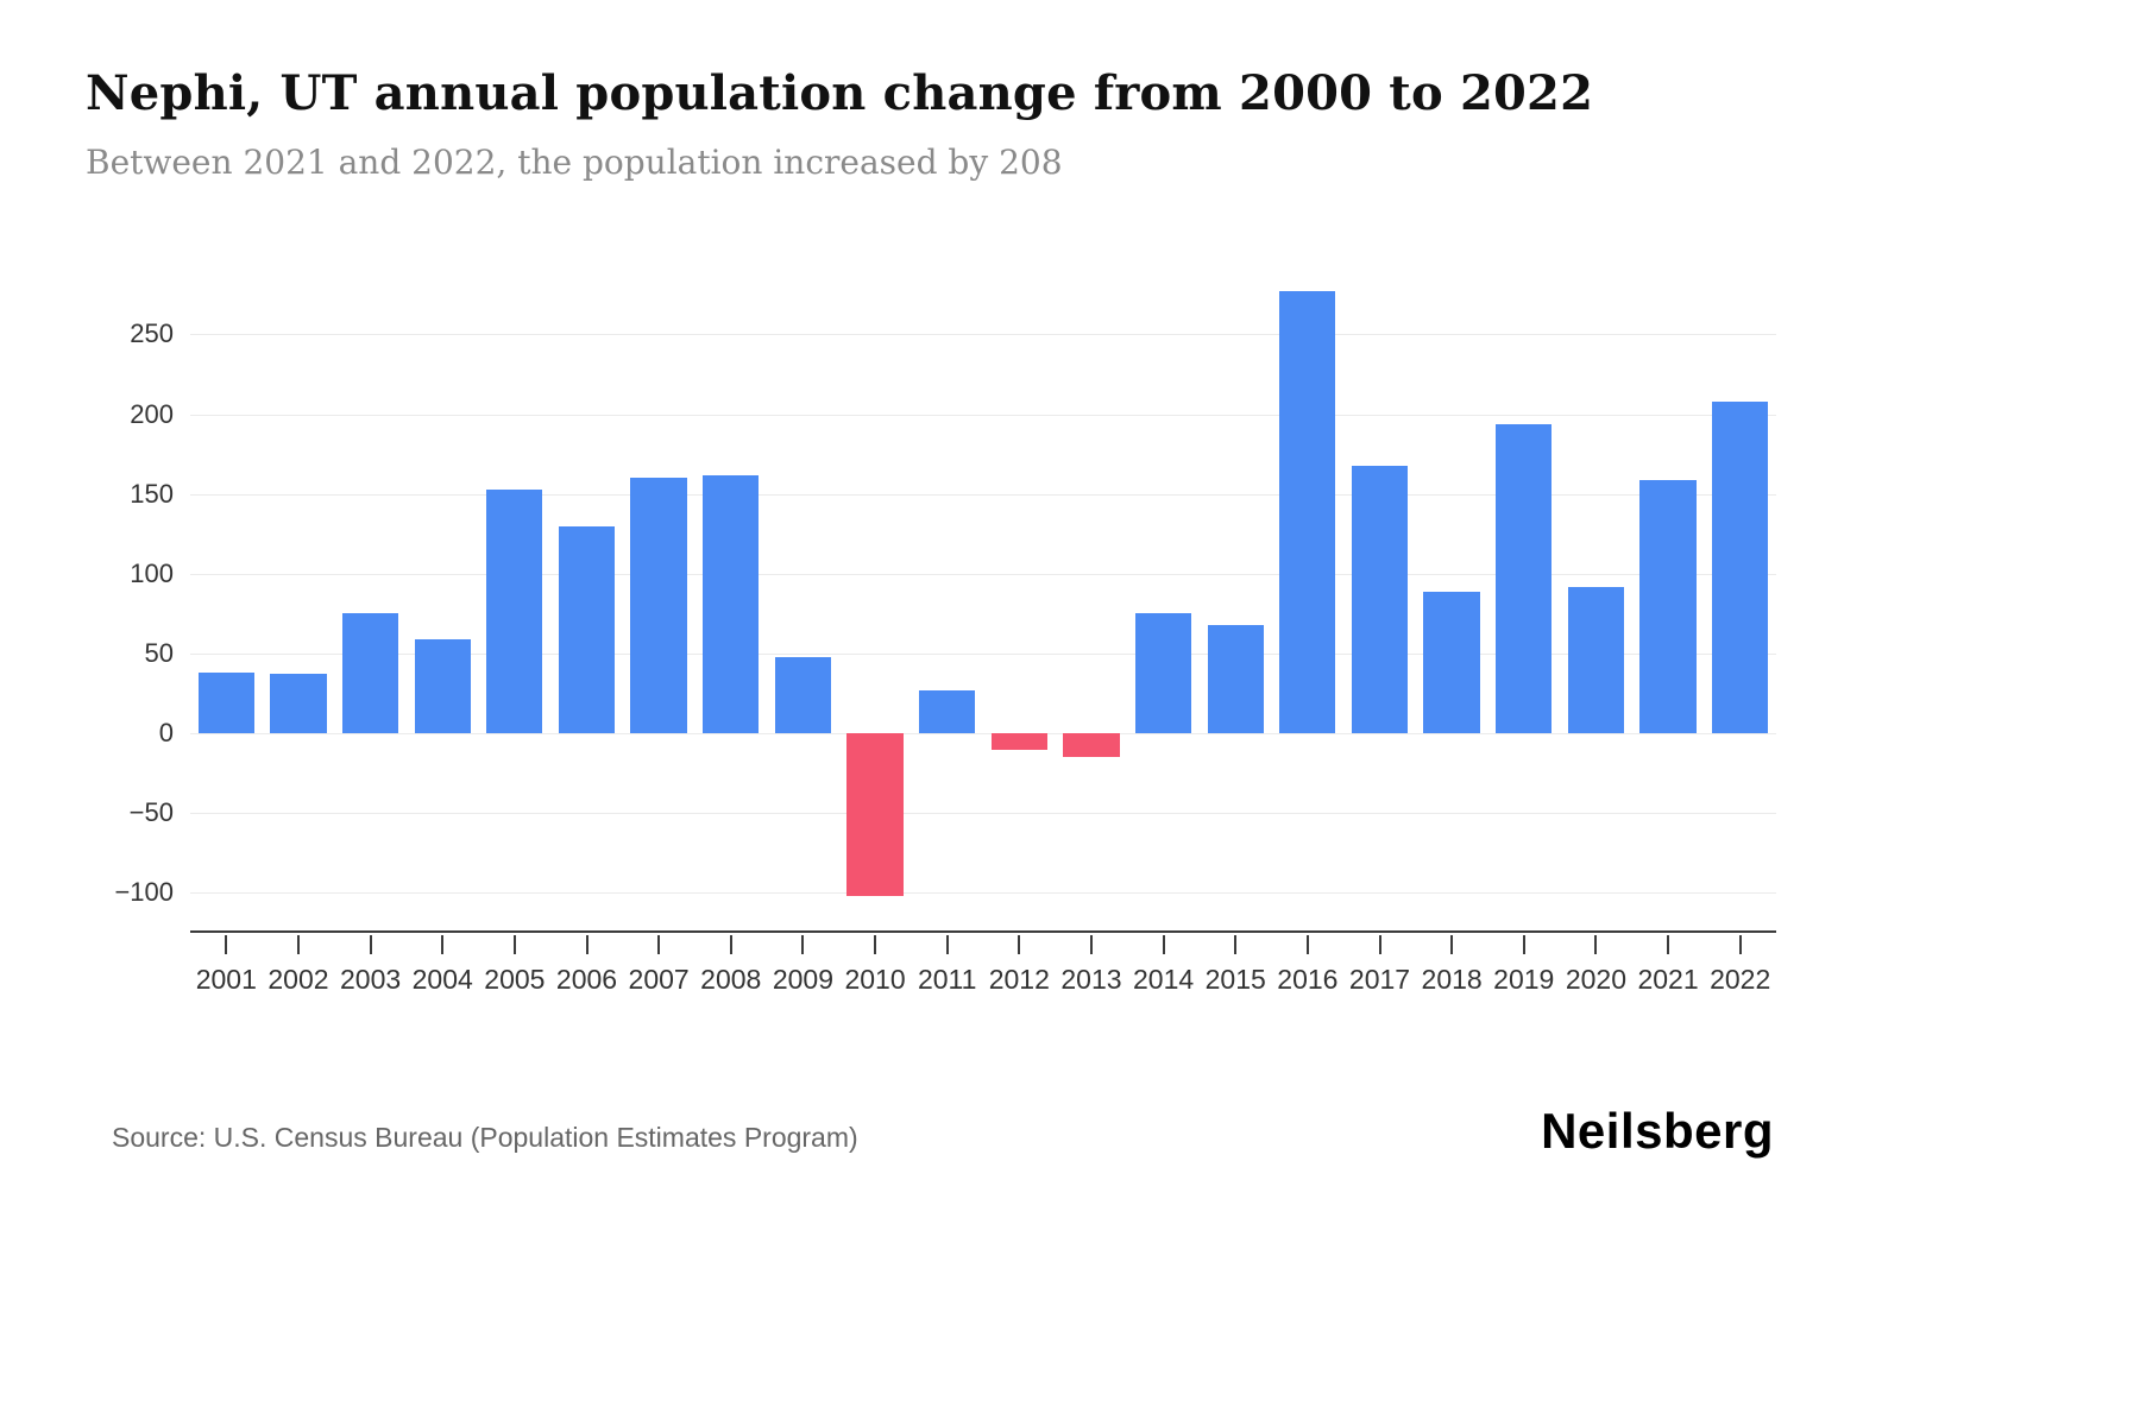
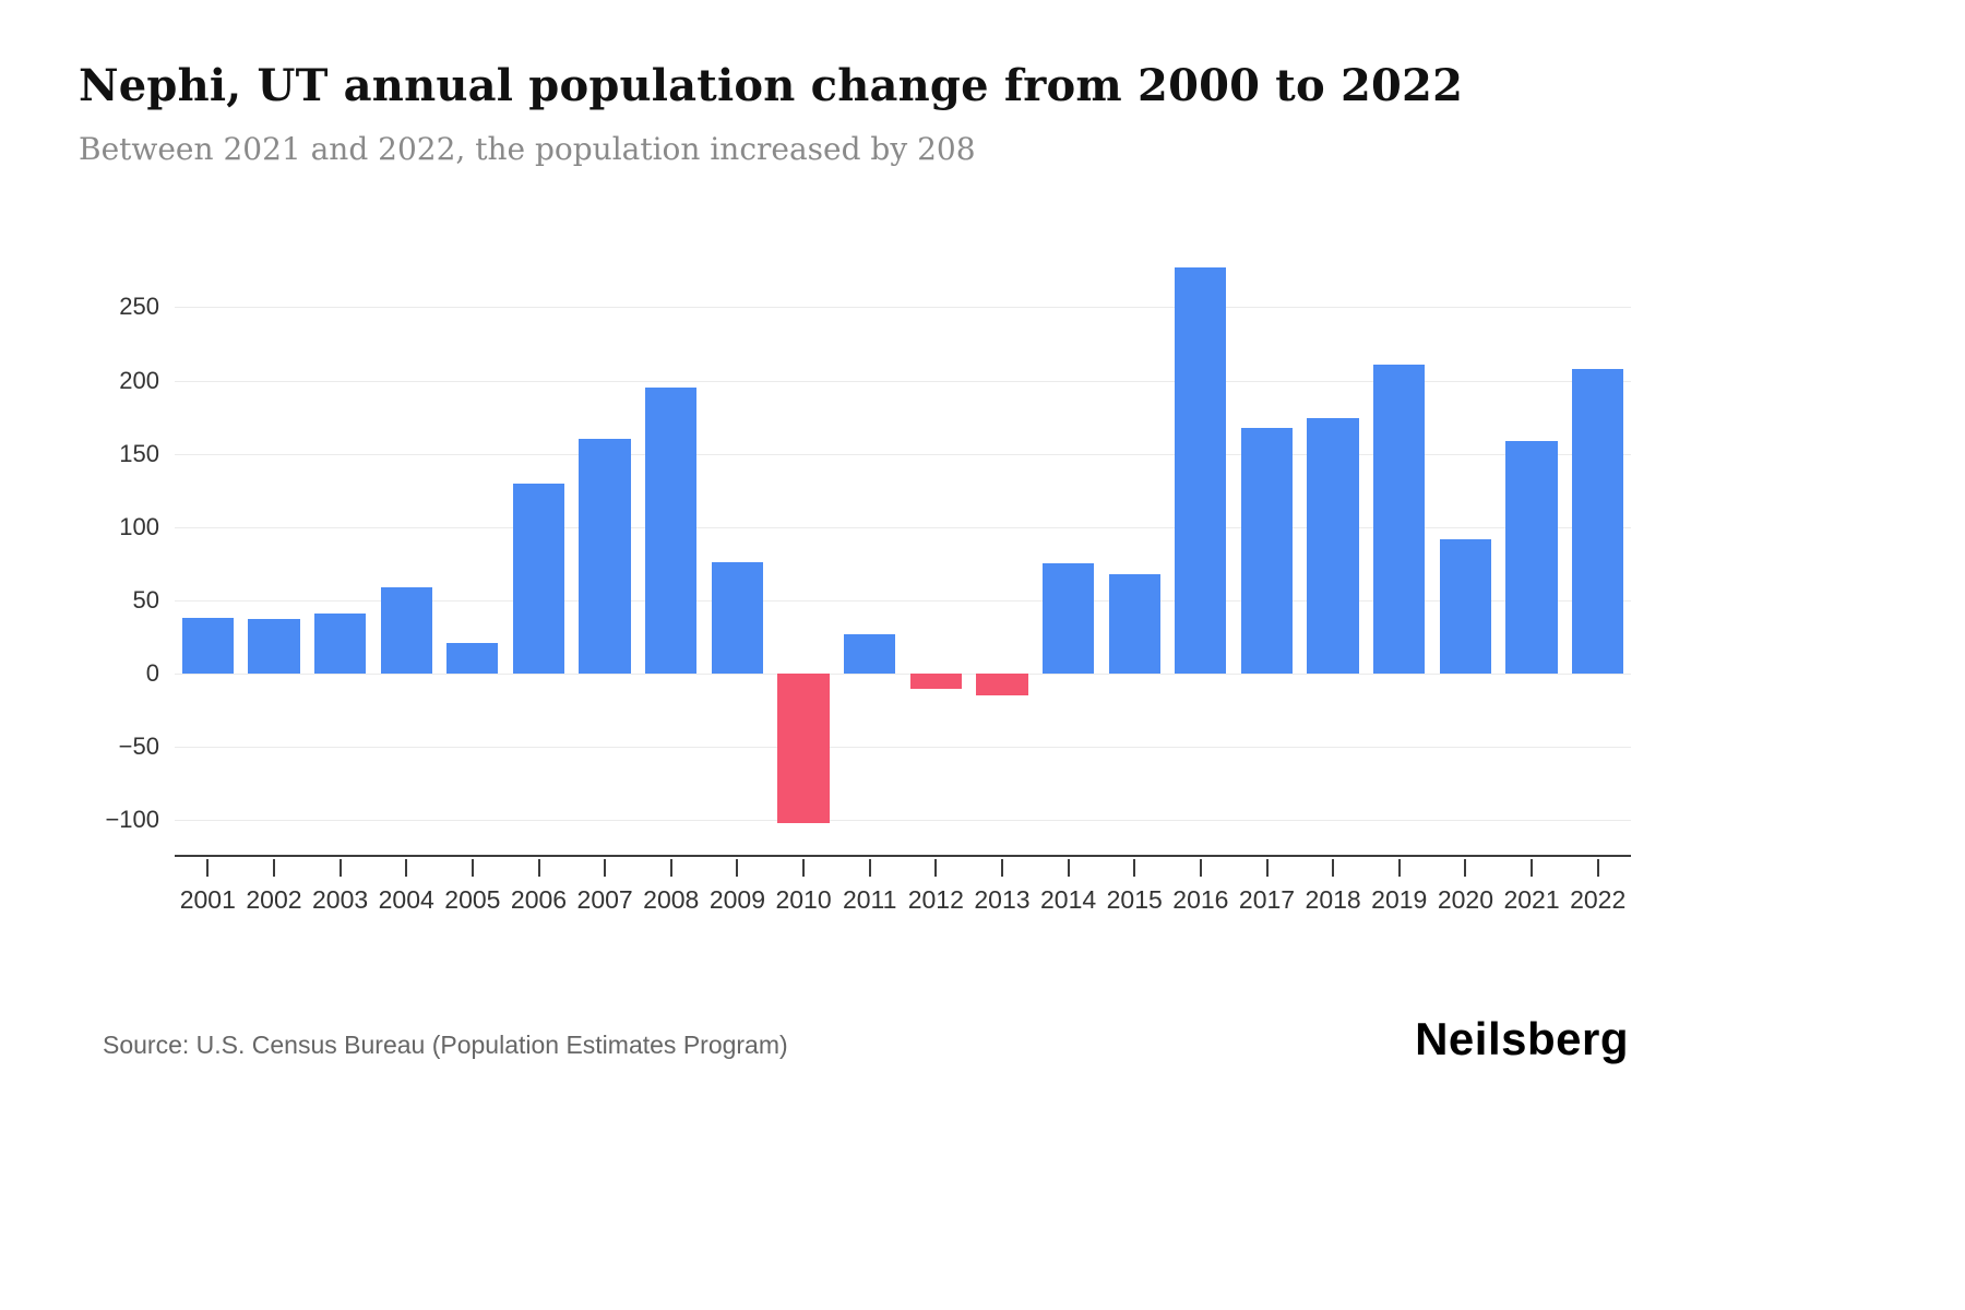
2003: 75 -> 41
2005: 153 -> 21
2008: 162 -> 195
2009: 48 -> 76
2018: 89 -> 174
2019: 194 -> 211
